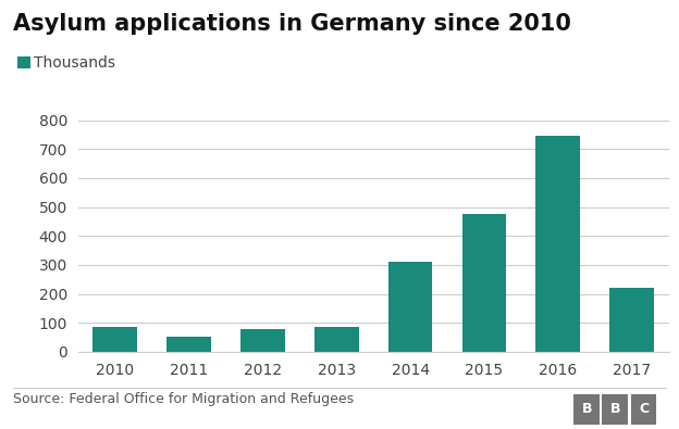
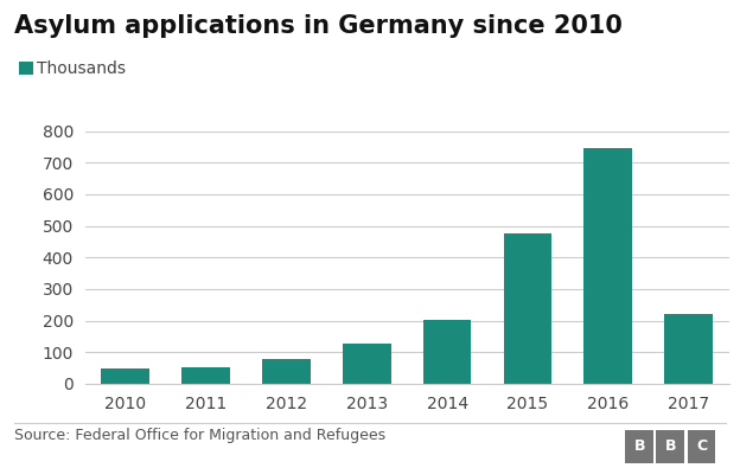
2010: 85 -> 48
2013: 85 -> 127
2014: 310 -> 202
